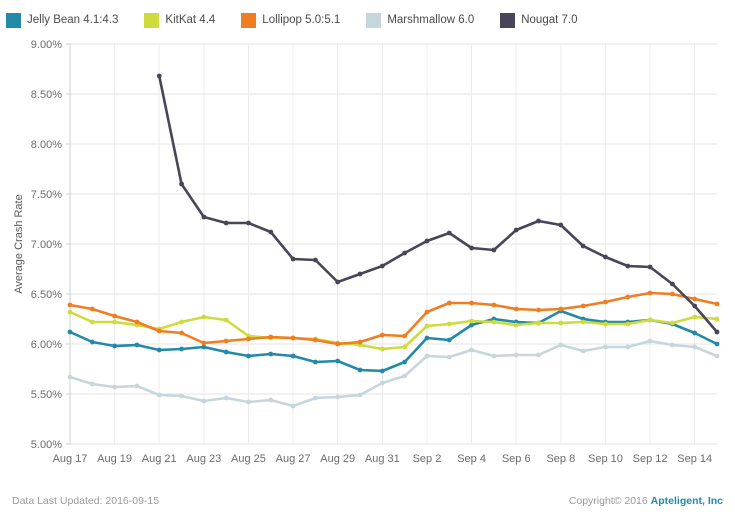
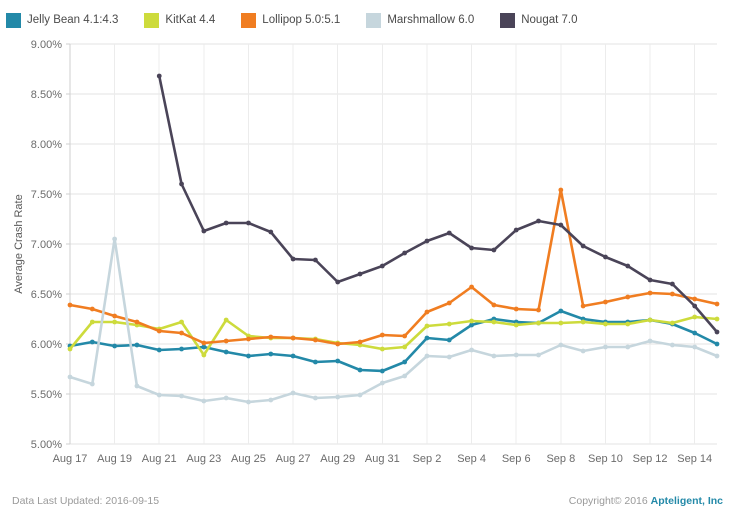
Jelly Bean 4.1:4.3/Aug 17: 6.12% -> 5.98%
KitKat 4.4/Aug 17: 6.32% -> 5.95%
Marshmallow 6.0/Aug 19: 5.57% -> 7.05%
KitKat 4.4/Aug 23: 6.27% -> 5.89%
Nougat 7.0/Aug 23: 7.27% -> 7.13%
Marshmallow 6.0/Aug 27: 5.38% -> 5.51%
Lollipop 5.0:5.1/Sep 4: 6.41% -> 6.57%
Lollipop 5.0:5.1/Sep 8: 6.35% -> 7.54%
Nougat 7.0/Sep 12: 6.77% -> 6.64%
